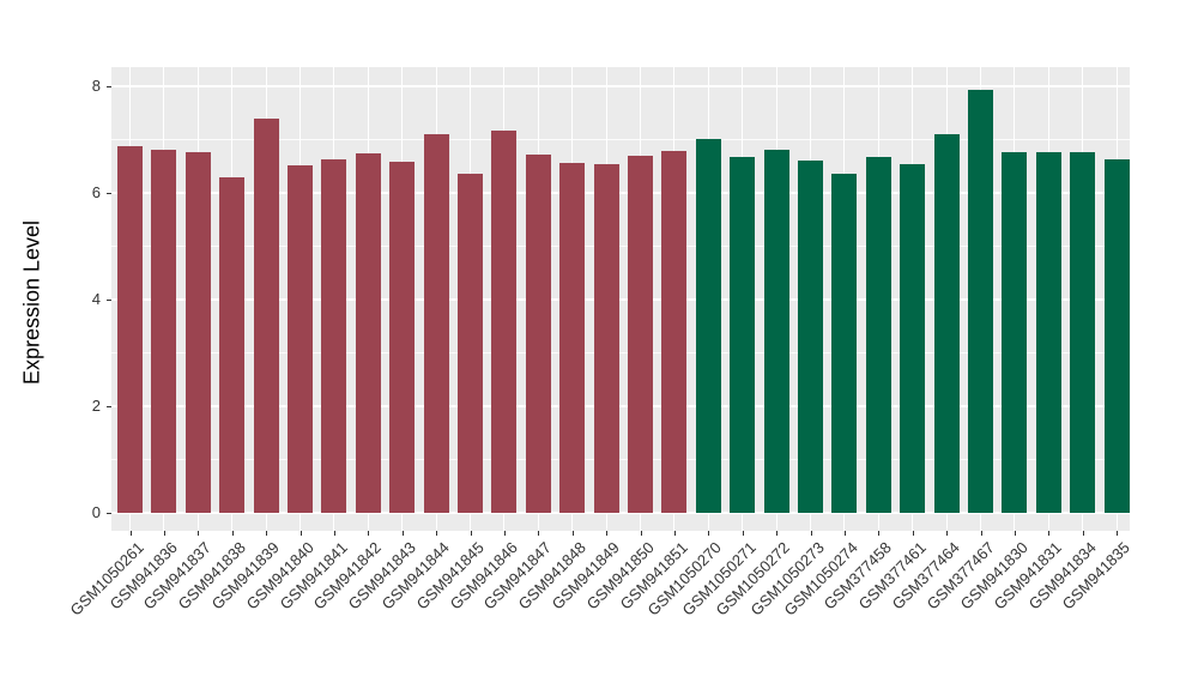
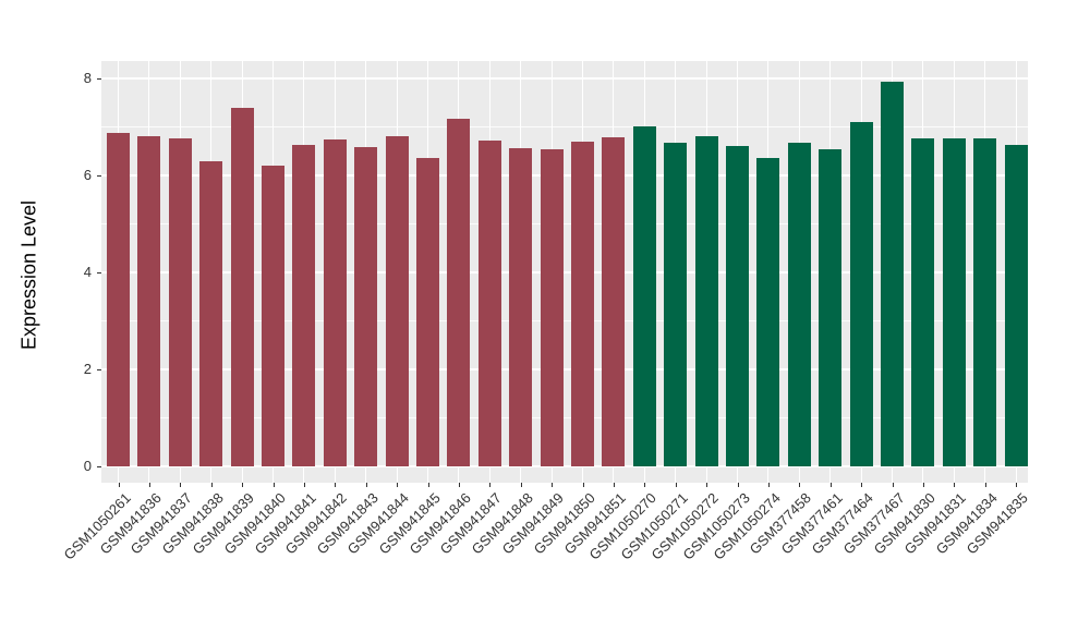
GSM941840: 6.5 -> 6.2
GSM941844: 7.1 -> 6.8
